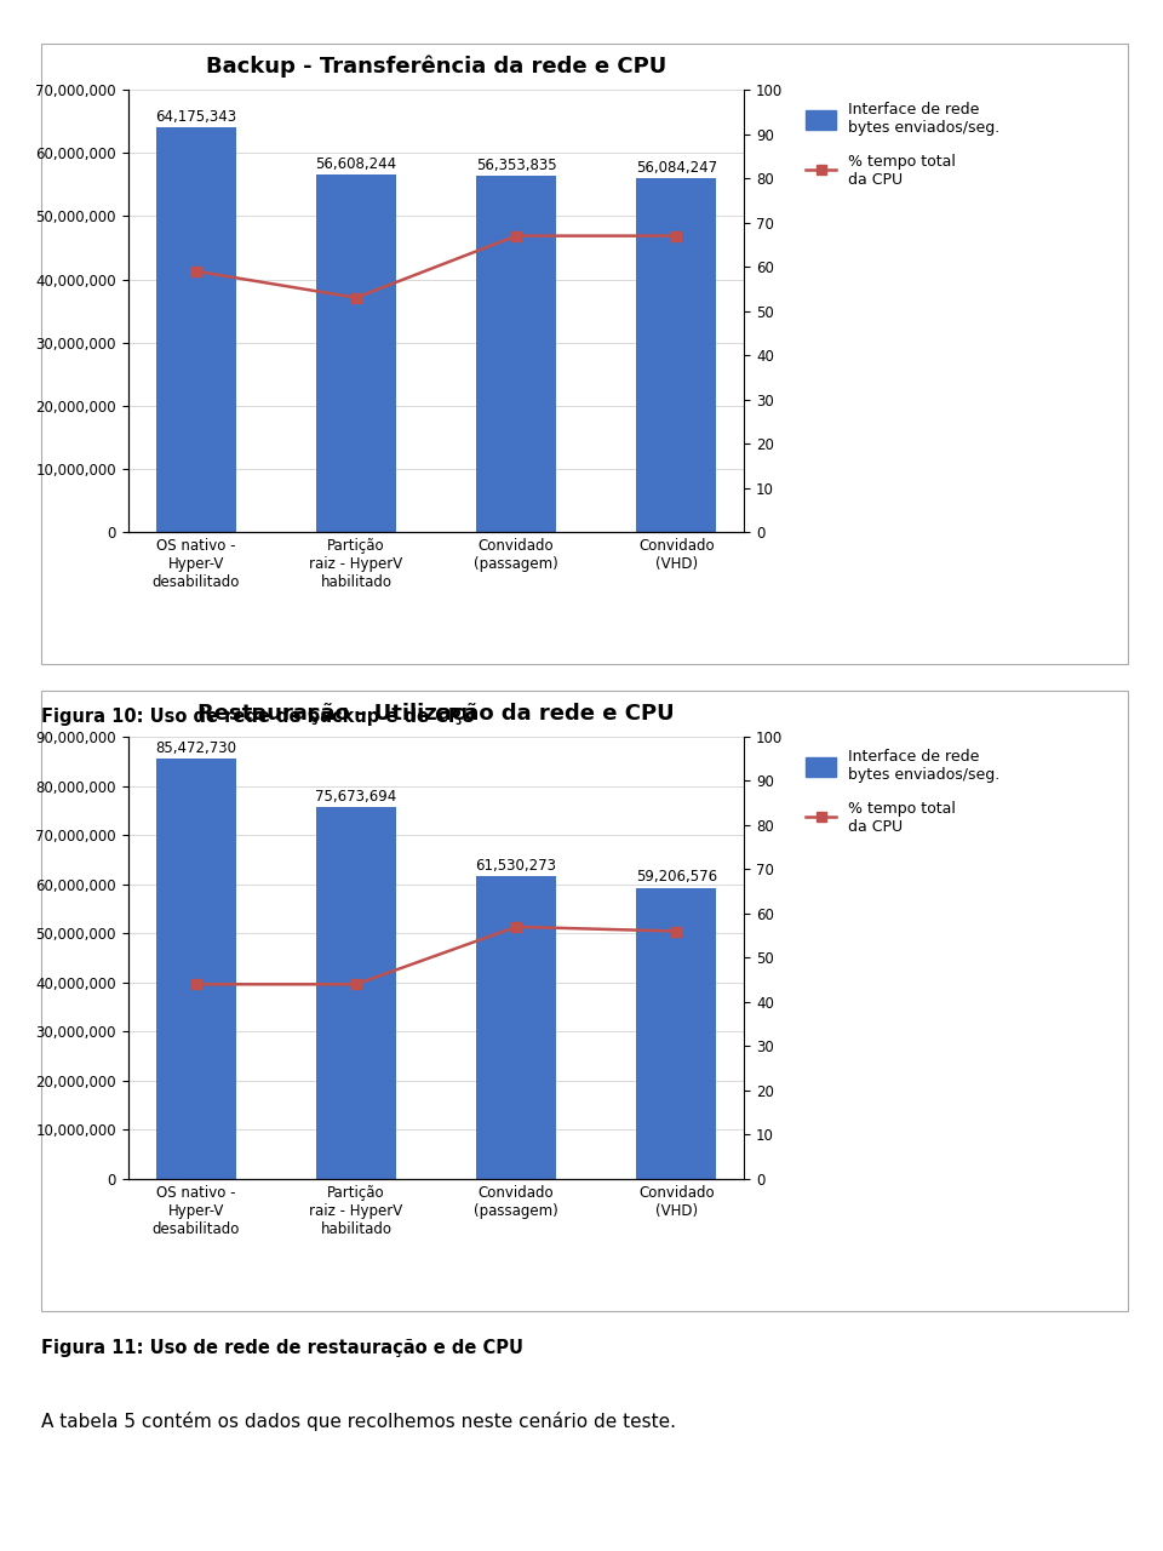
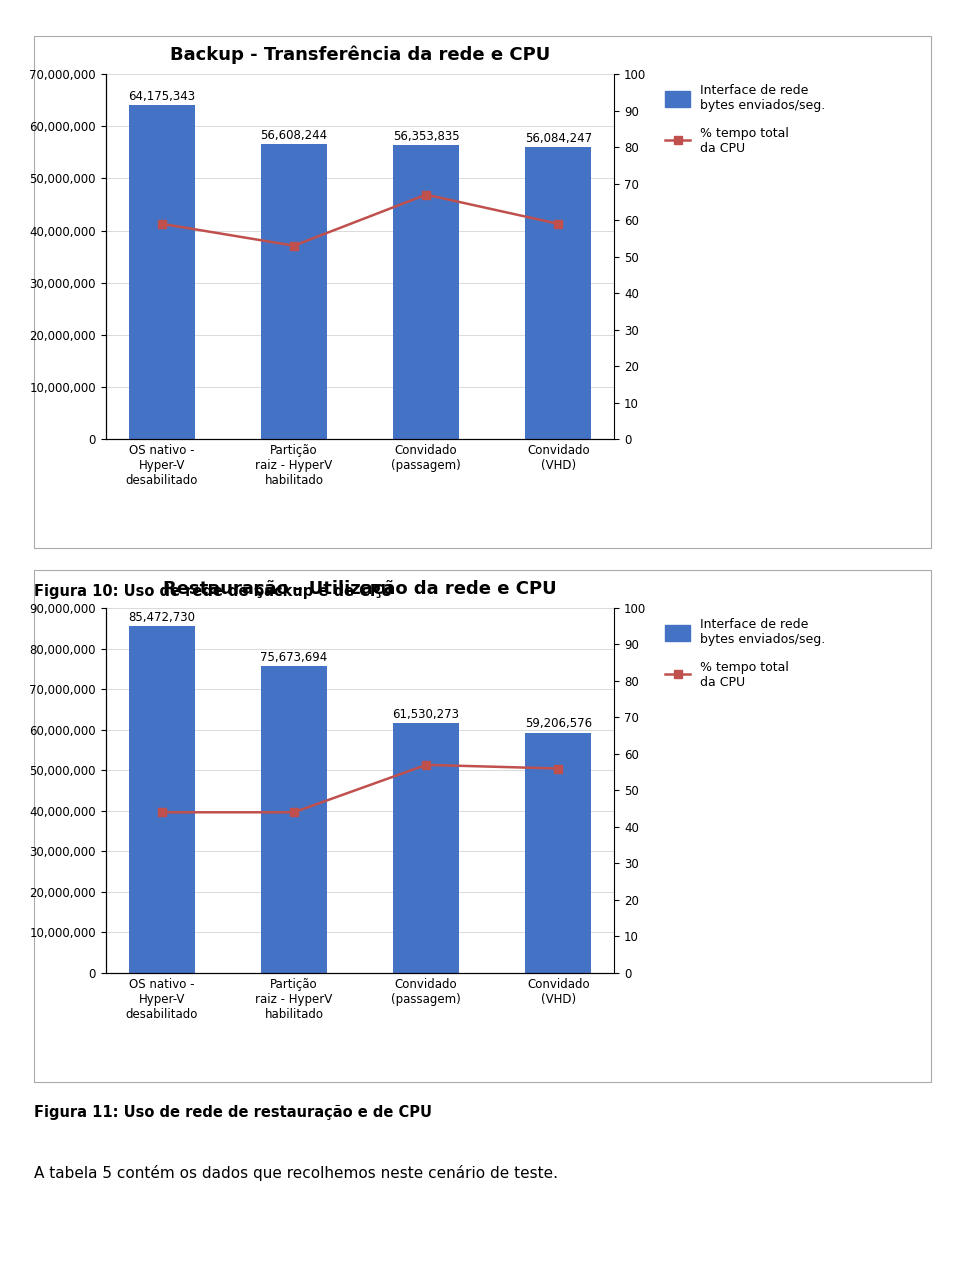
Backup - Transferência da rede e CPU/% tempo total da CPU/Convidado (VHD): 67 -> 59
